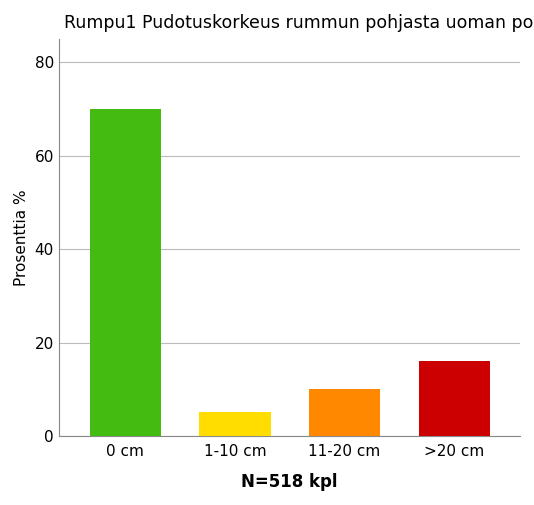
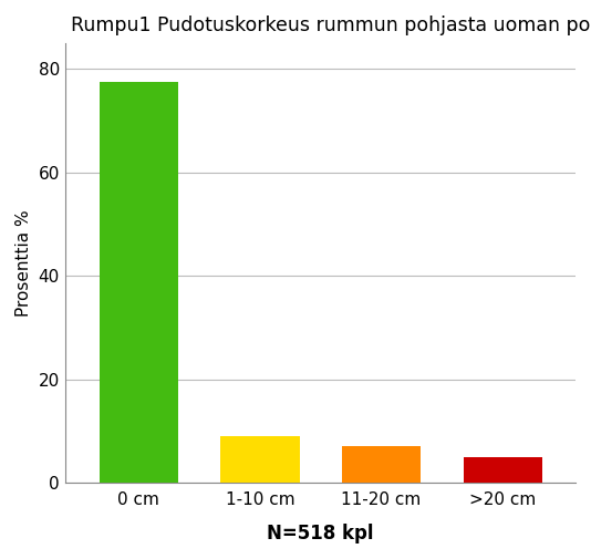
0 cm: 70.0 -> 77.5
1-10 cm: 5.2 -> 9.0
11-20 cm: 10.0 -> 7.0
>20 cm: 16.0 -> 5.0
